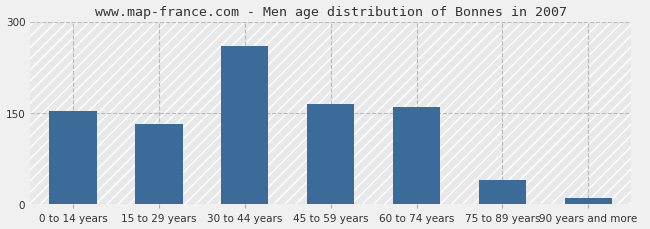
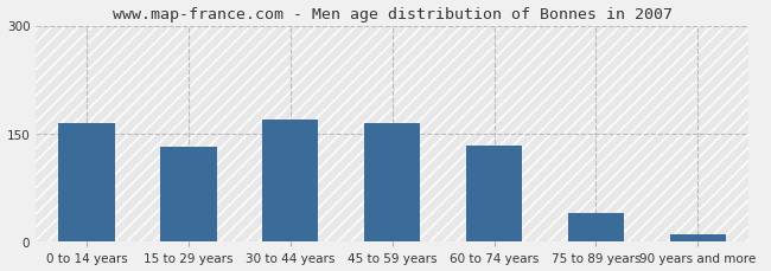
0 to 14 years: 154 -> 165
30 to 44 years: 260 -> 170
60 to 74 years: 160 -> 133
